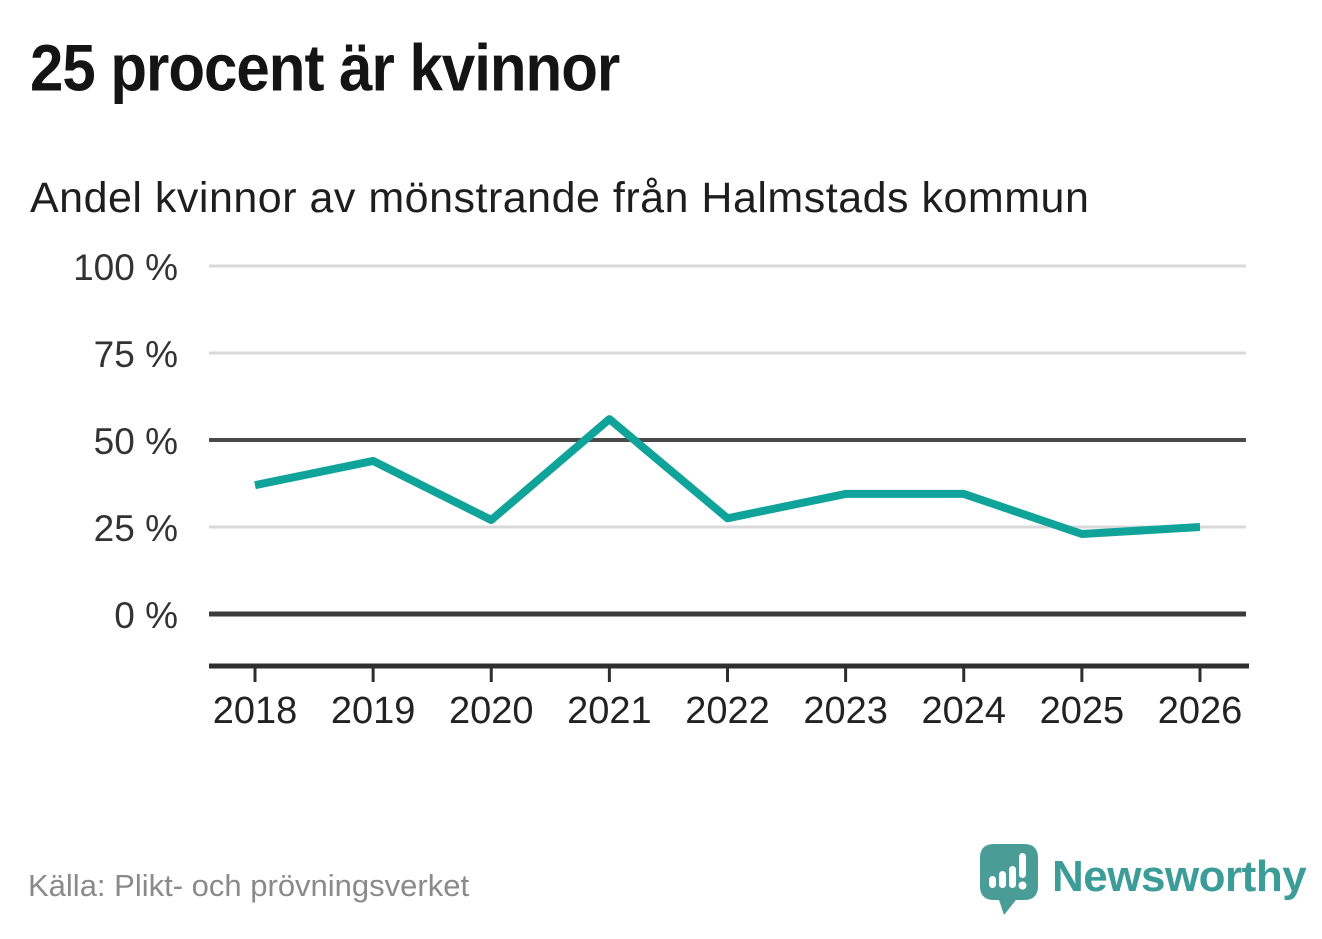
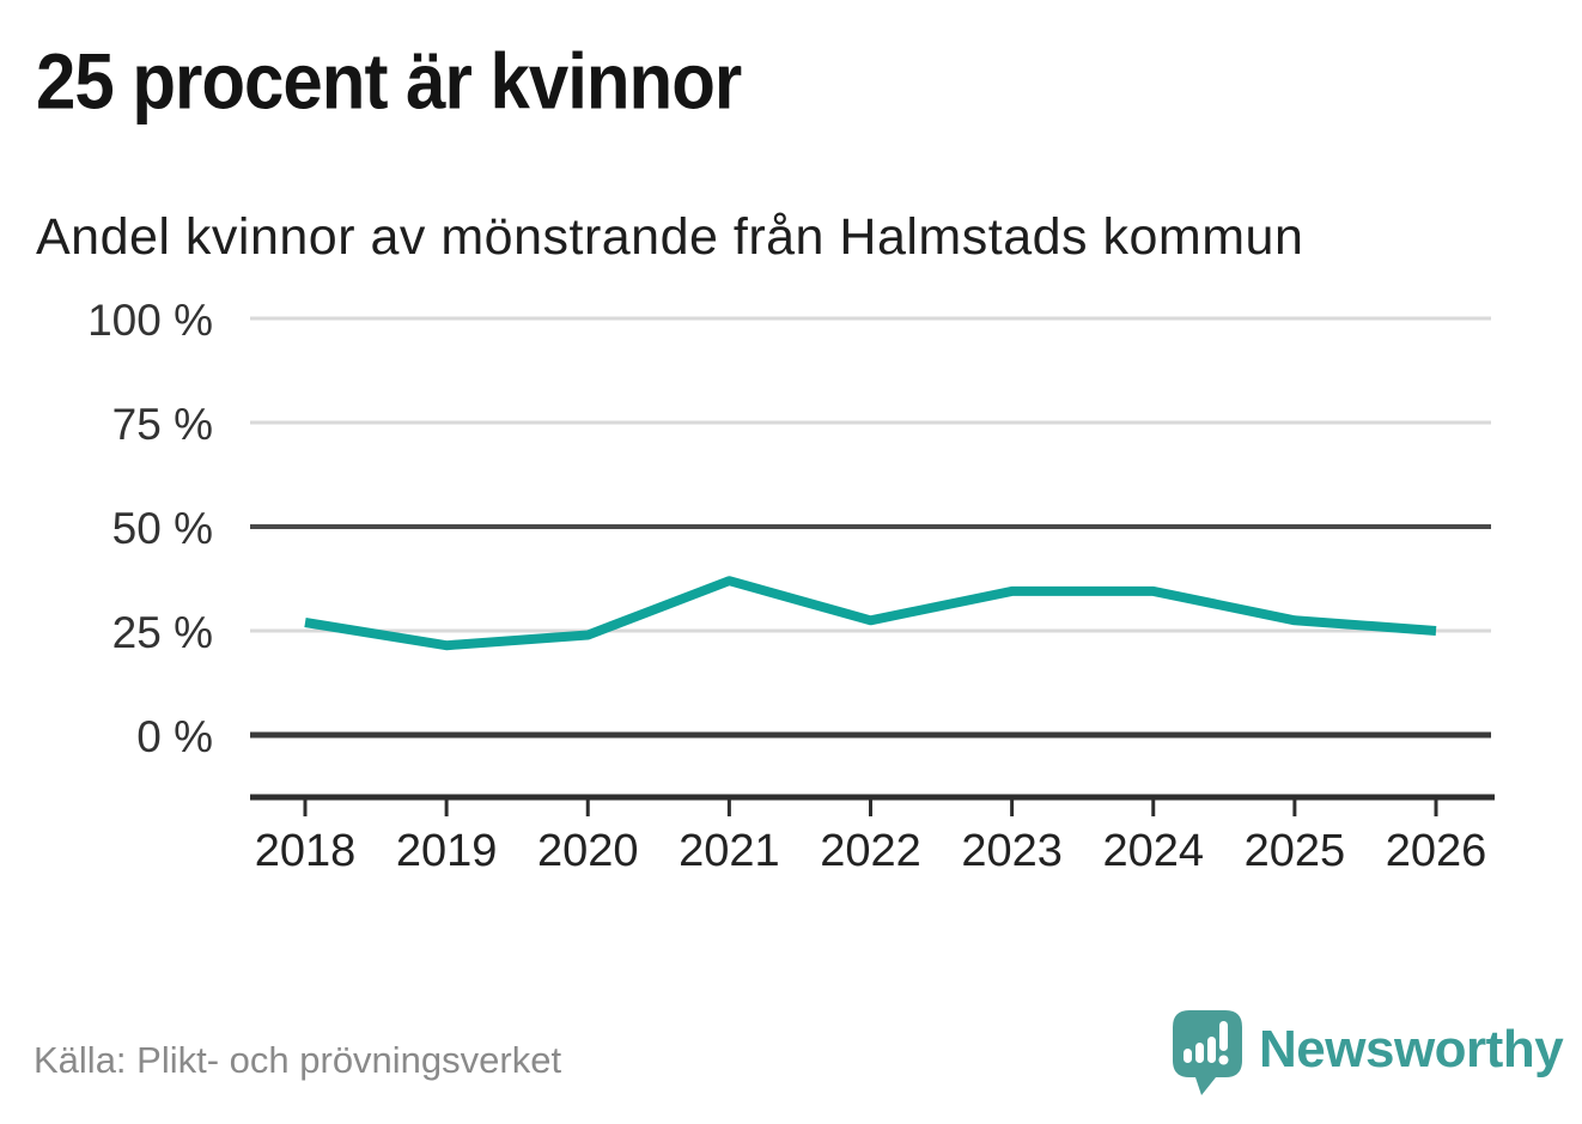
2018: 37% -> 27%
2019: 44% -> 22%
2020: 27% -> 24%
2021: 56% -> 37%
2025: 23% -> 28%
